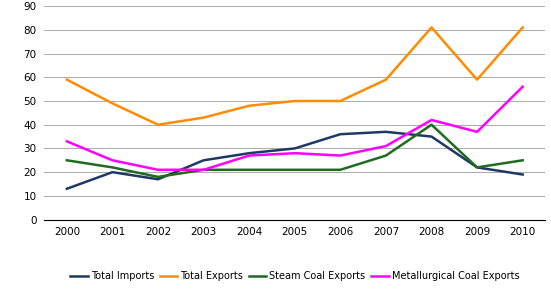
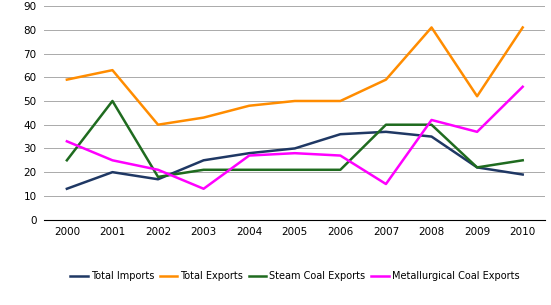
Total Exports/2001: 49 -> 63
Steam Coal Exports/2001: 22 -> 50
Metallurgical Coal Exports/2003: 21 -> 13
Steam Coal Exports/2007: 27 -> 40
Metallurgical Coal Exports/2007: 31 -> 15
Total Exports/2009: 59 -> 52
